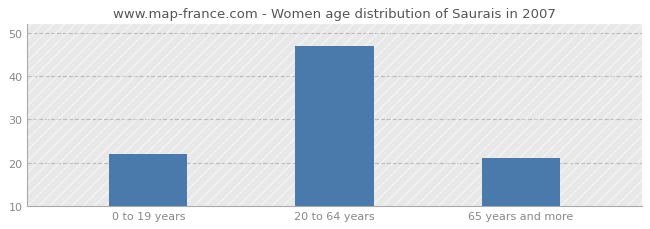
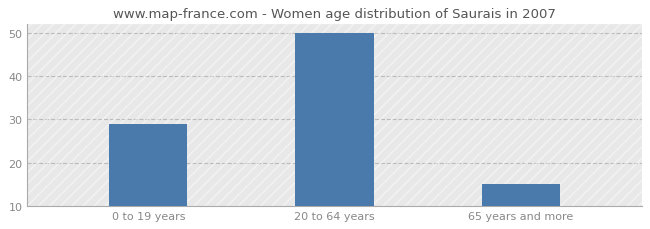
0 to 19 years: 22 -> 29
20 to 64 years: 47 -> 50
65 years and more: 21 -> 15
